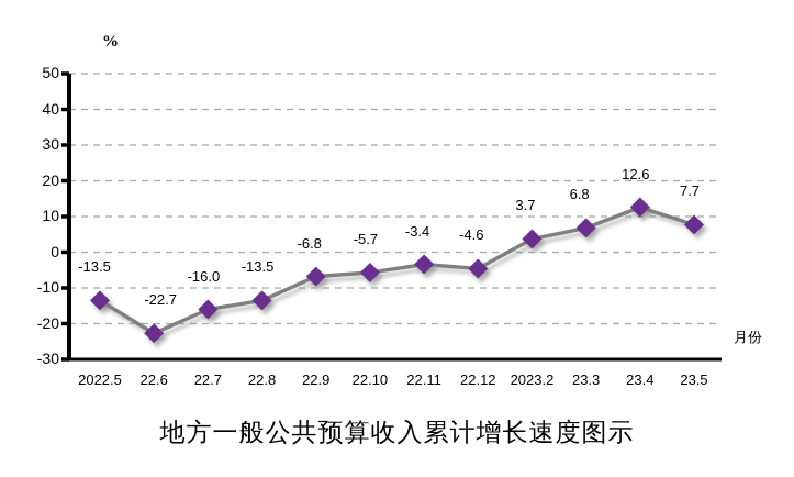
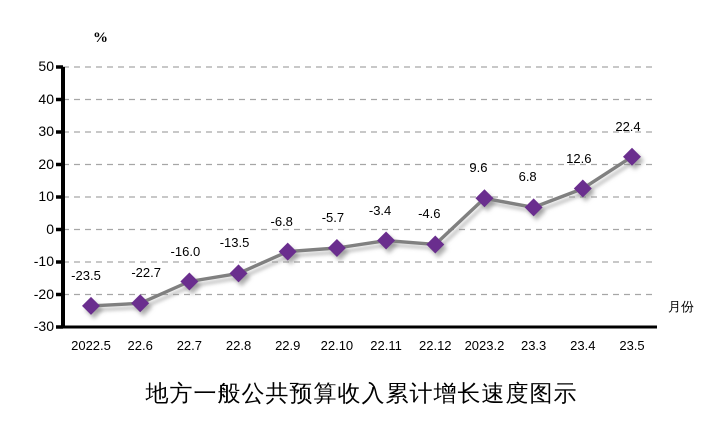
2022.5: -13.5 -> -23.5
2023.2: 3.7 -> 9.6
23.5: 7.7 -> 22.4
